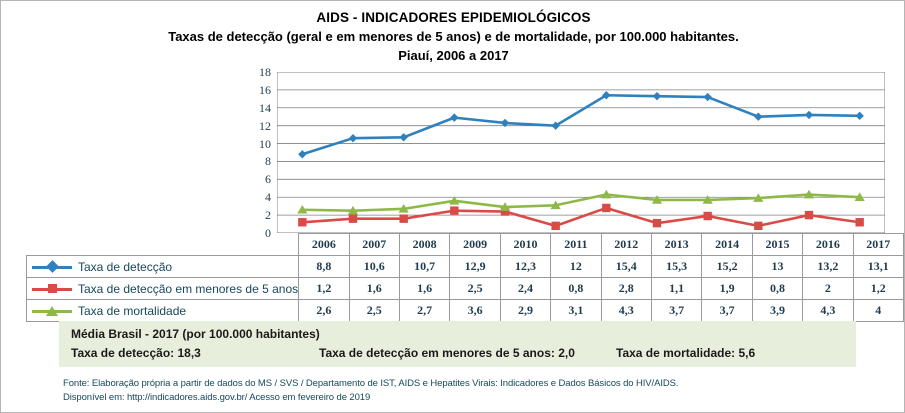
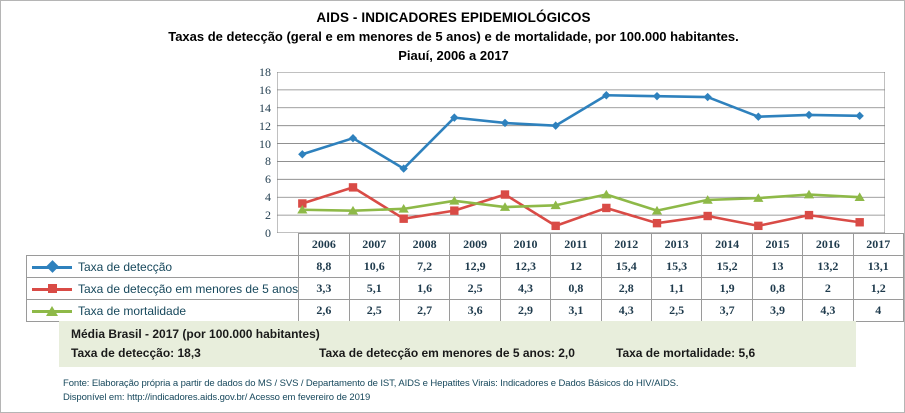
Taxa de detecção em menores de 5 anos/2006: 1,2 -> 3,3
Taxa de detecção em menores de 5 anos/2007: 1,6 -> 5,1
Taxa de detecção/2008: 10,7 -> 7,2
Taxa de detecção em menores de 5 anos/2010: 2,4 -> 4,3
Taxa de mortalidade/2013: 3,7 -> 2,5
